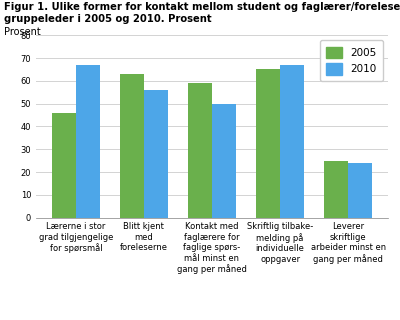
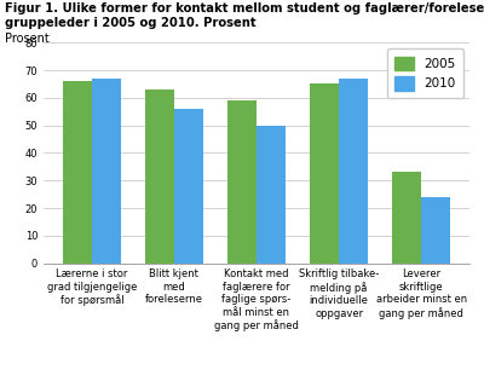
2005/Lærerne i stor grad tilgjengelige for spørsmål: 46 -> 66
2005/Leverer skriftlige arbeider minst en gang per måned: 25 -> 33
